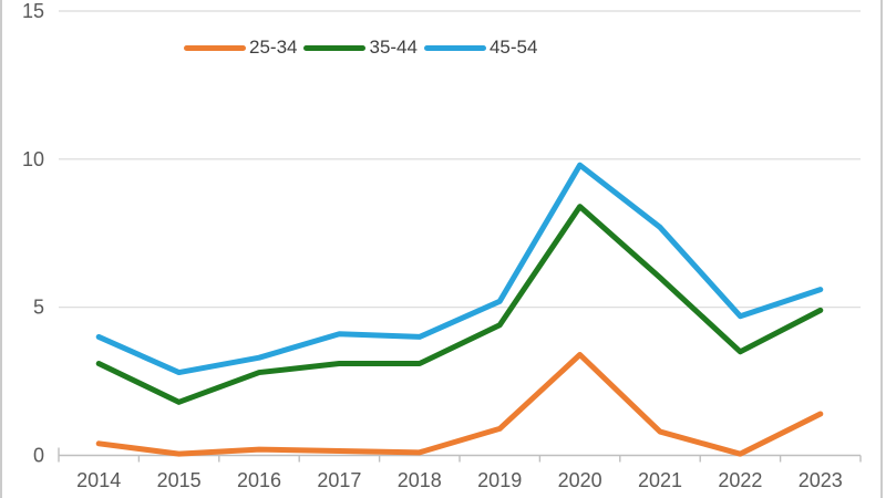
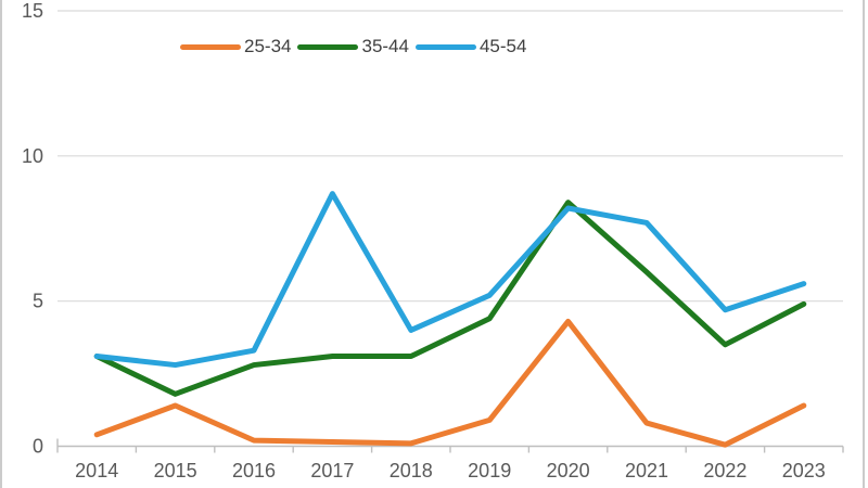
45-54/2014: 4.0 -> 3.1
25-34/2015: 0.1 -> 1.4
45-54/2017: 4.1 -> 8.7
25-34/2020: 3.4 -> 4.3
45-54/2020: 9.8 -> 8.2
